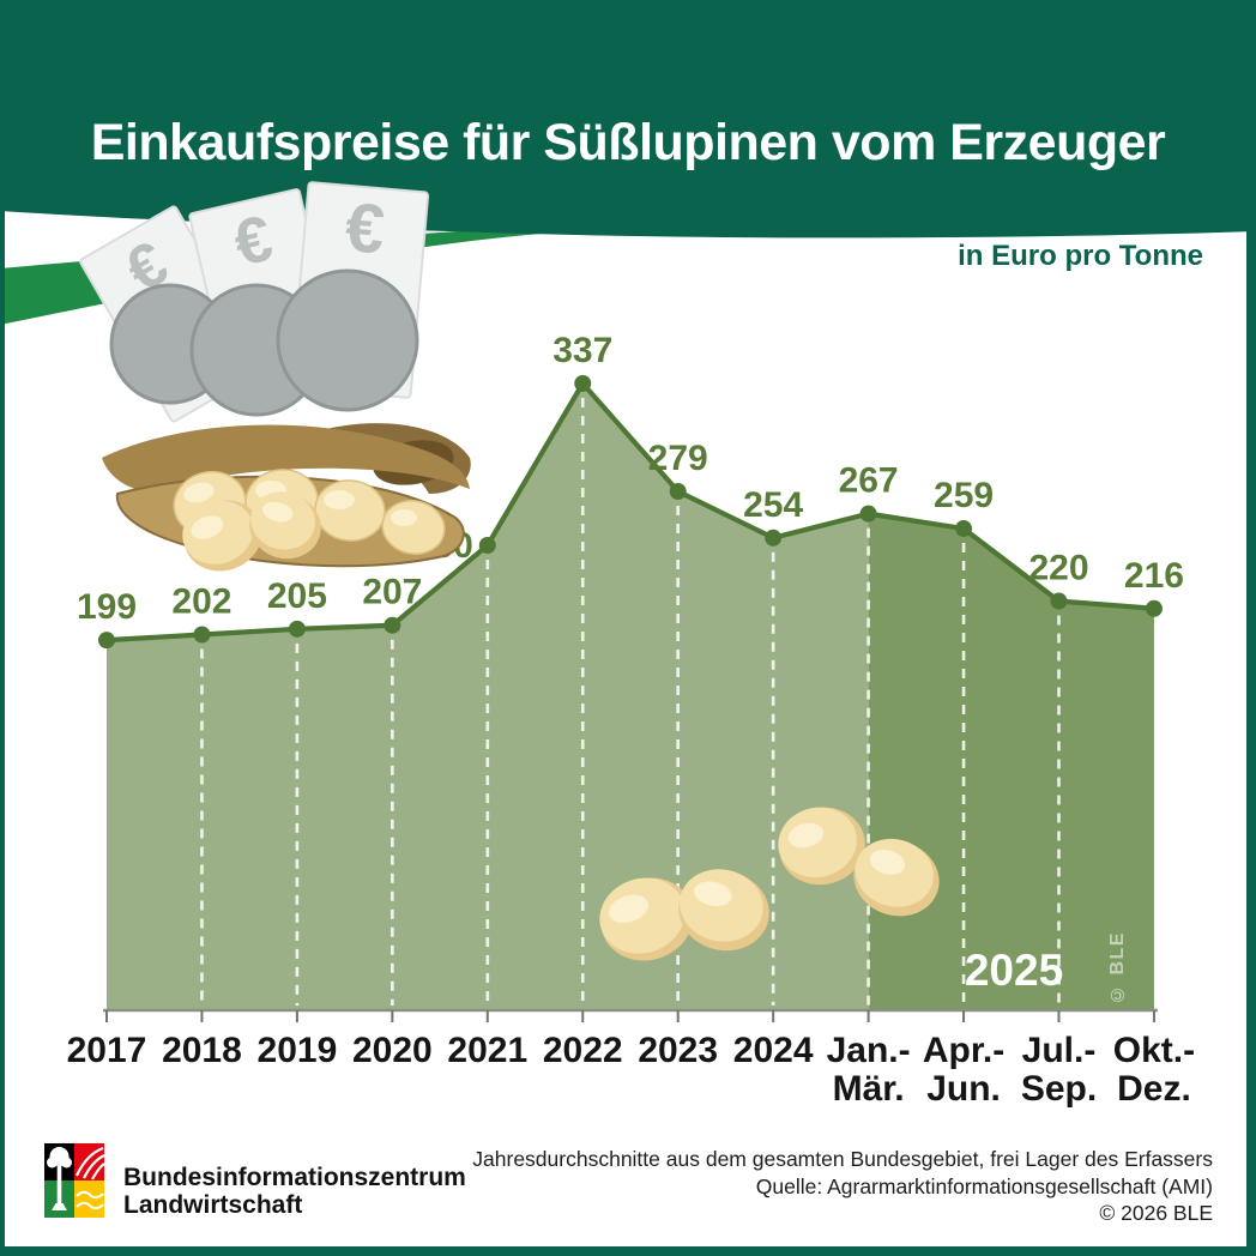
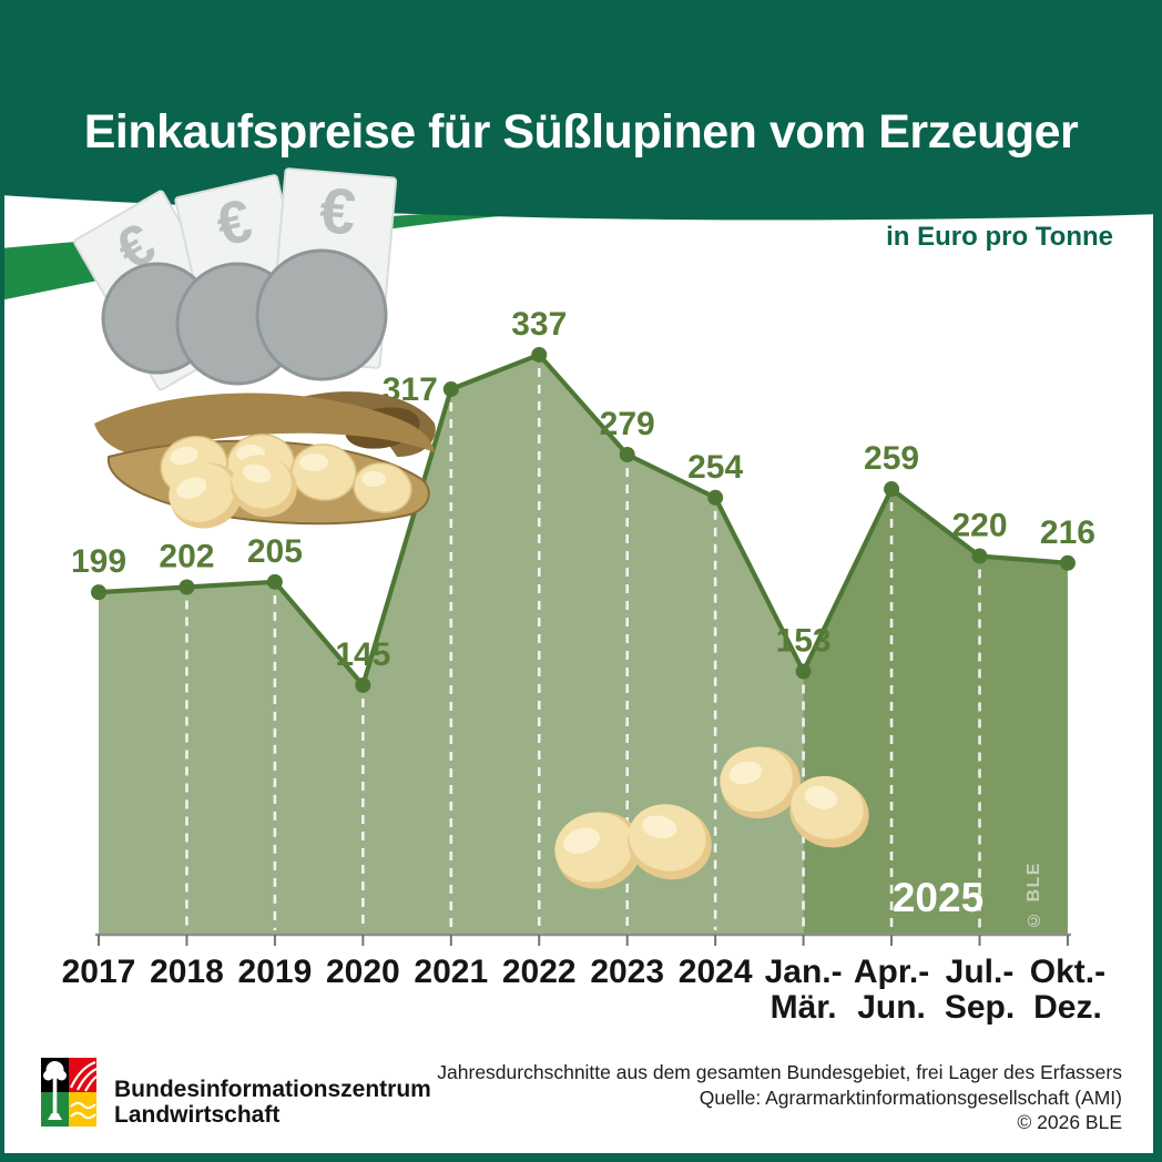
2020: 207 -> 145
2021: 250 -> 317
Jan.-Mär.: 267 -> 153
